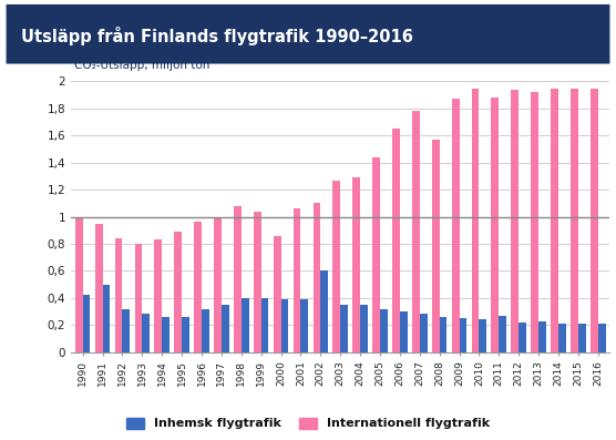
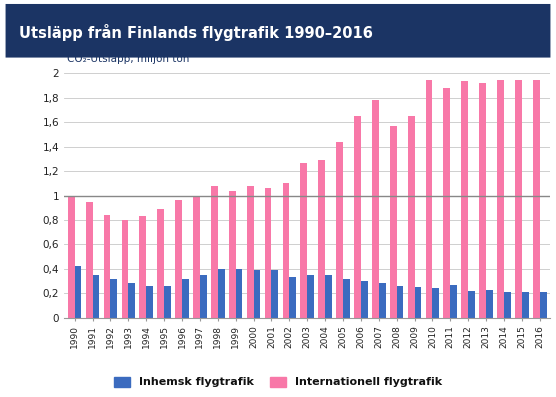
Inhemsk flygtrafik/1991: 0,50 -> 0,35
Internationell flygtrafik/2000: 0,86 -> 1,08
Inhemsk flygtrafik/2002: 0,60 -> 0,33
Internationell flygtrafik/2009: 1,87 -> 1,65
